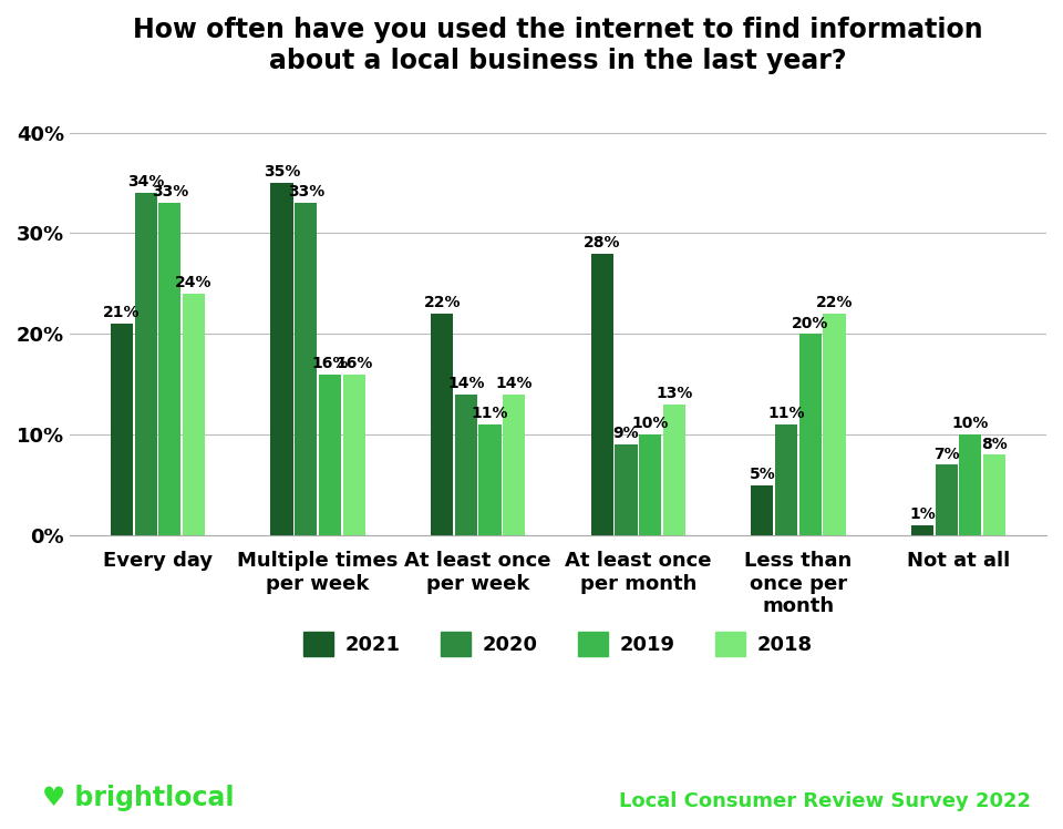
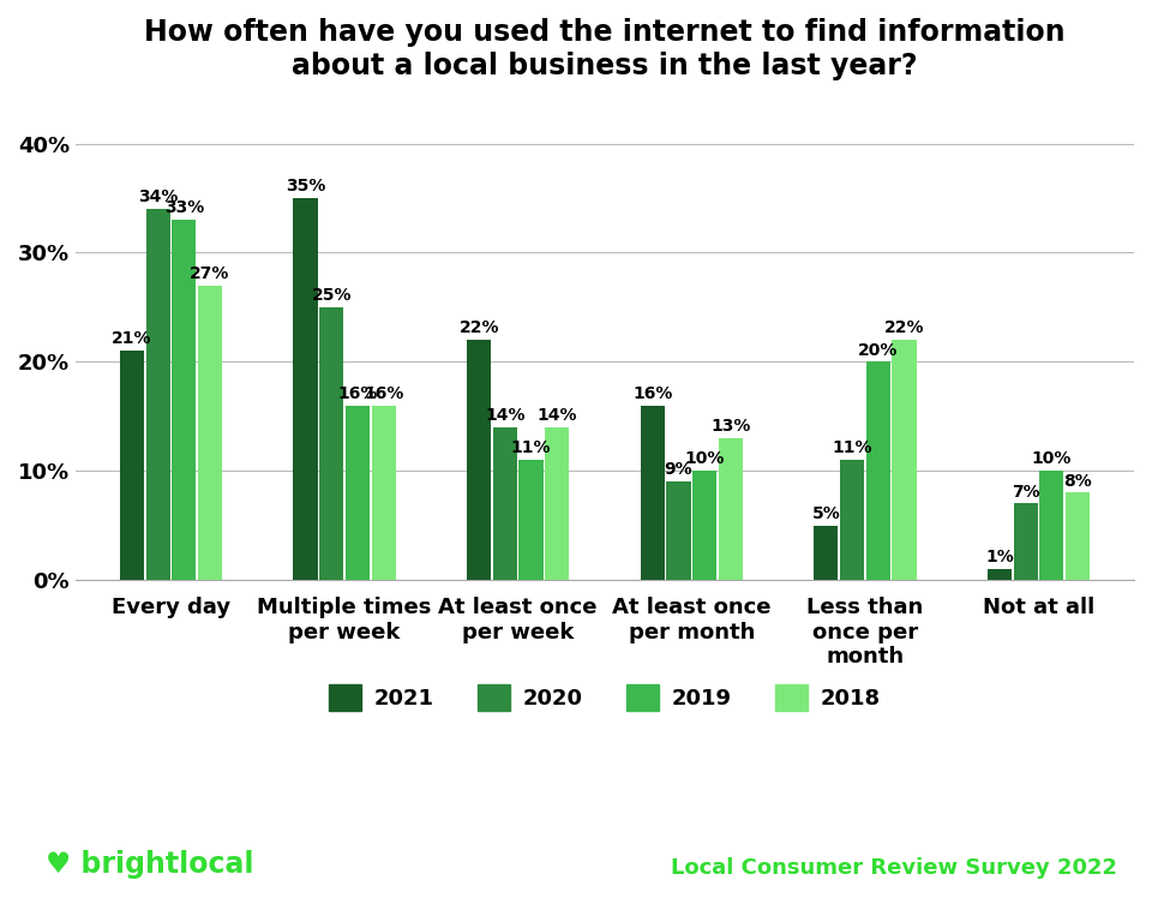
2018/Every day: 24% -> 27%
2020/Multiple times per week: 33% -> 25%
2021/At least once per month: 28% -> 16%
